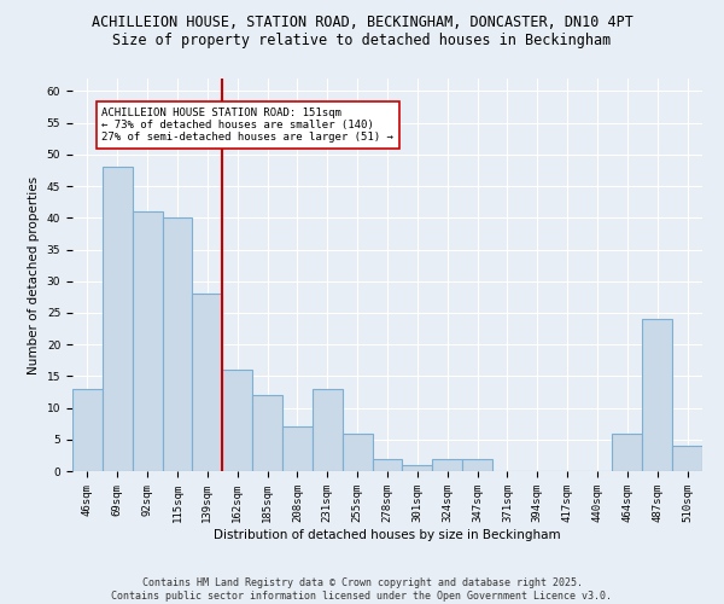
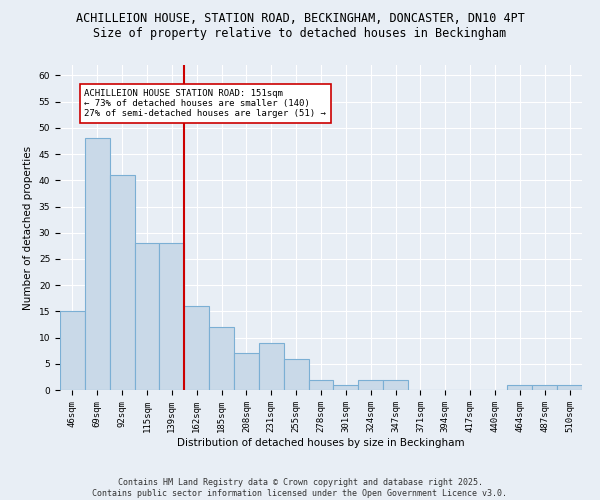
46sqm: 13 -> 15
115sqm: 40 -> 28
231sqm: 13 -> 9
464sqm: 6 -> 1
487sqm: 24 -> 1
510sqm: 4 -> 1
